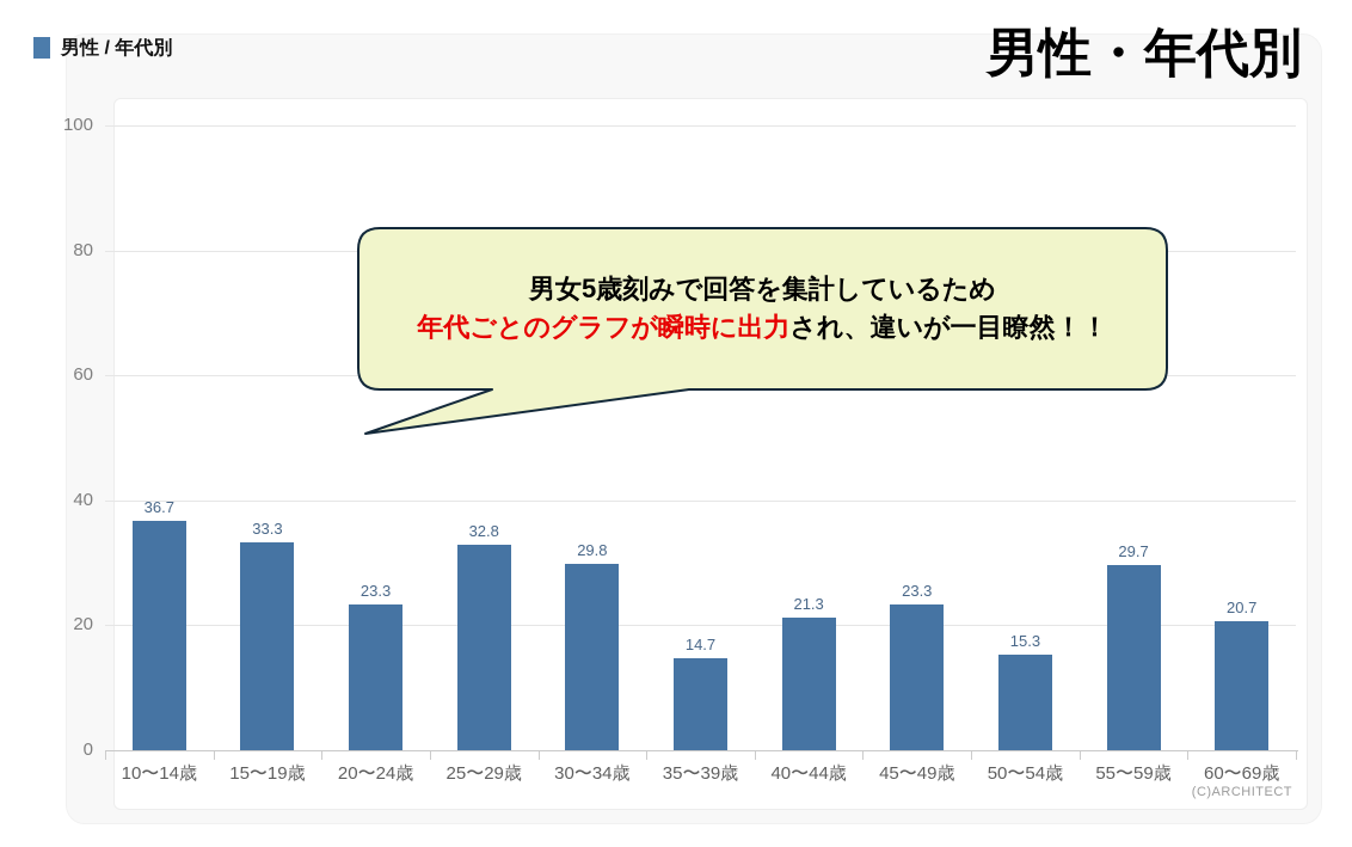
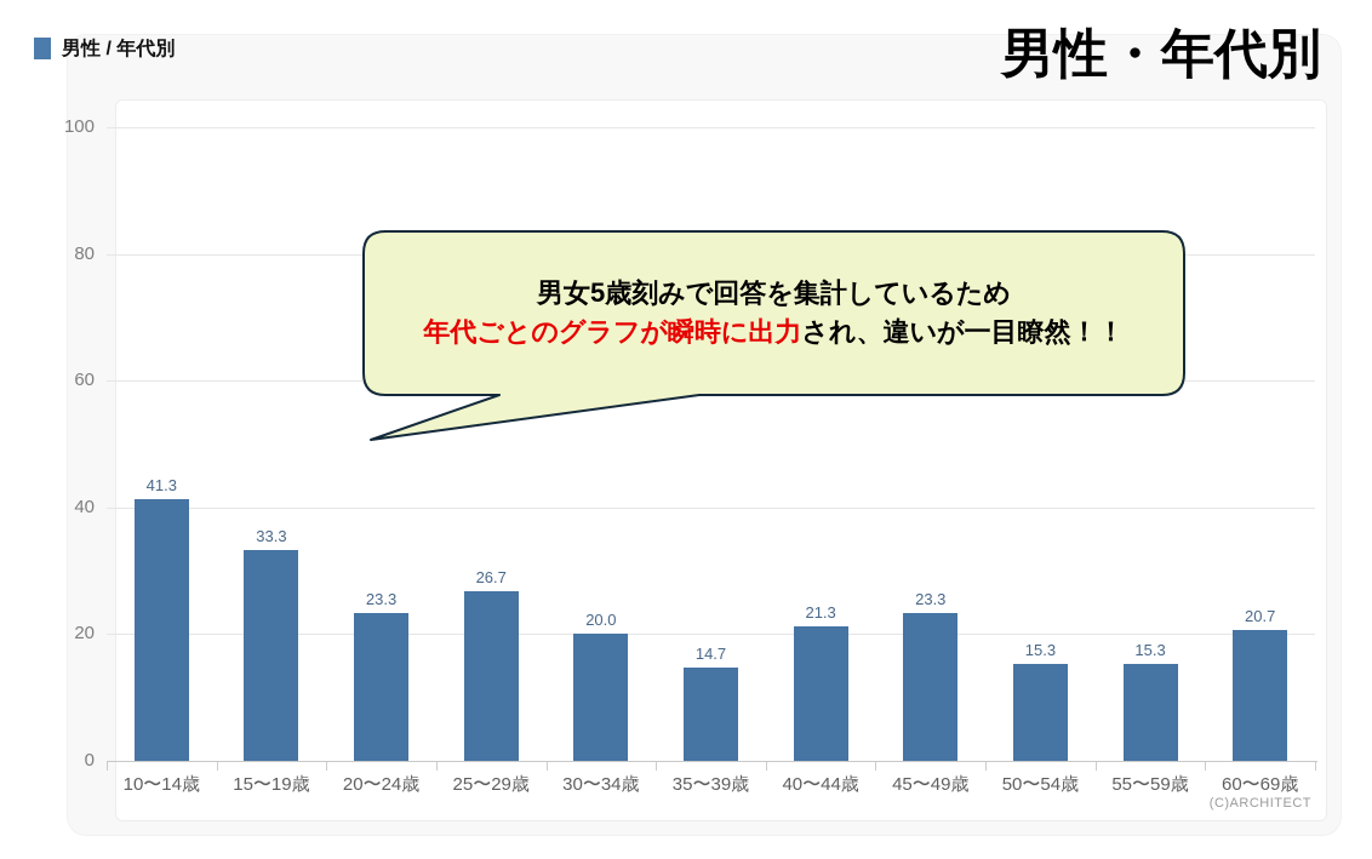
10〜14歳: 36.7 -> 41.3
25〜29歳: 32.8 -> 26.7
30〜34歳: 29.8 -> 20.0
55〜59歳: 29.7 -> 15.3
